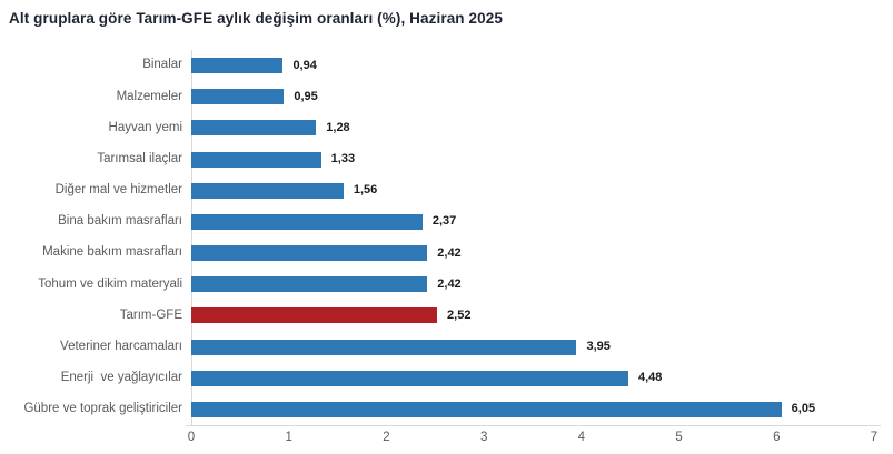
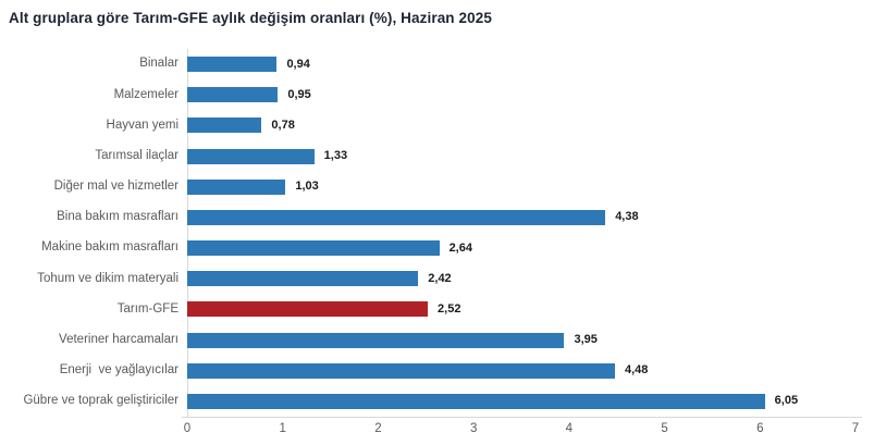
Hayvan yemi: 1,28 -> 0,78
Diğer mal ve hizmetler: 1,56 -> 1,03
Bina bakım masrafları: 2,37 -> 4,38
Makine bakım masrafları: 2,42 -> 2,64
